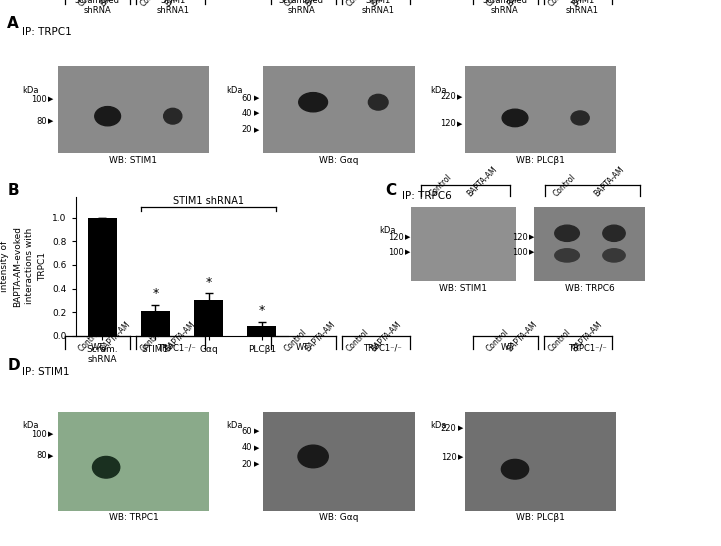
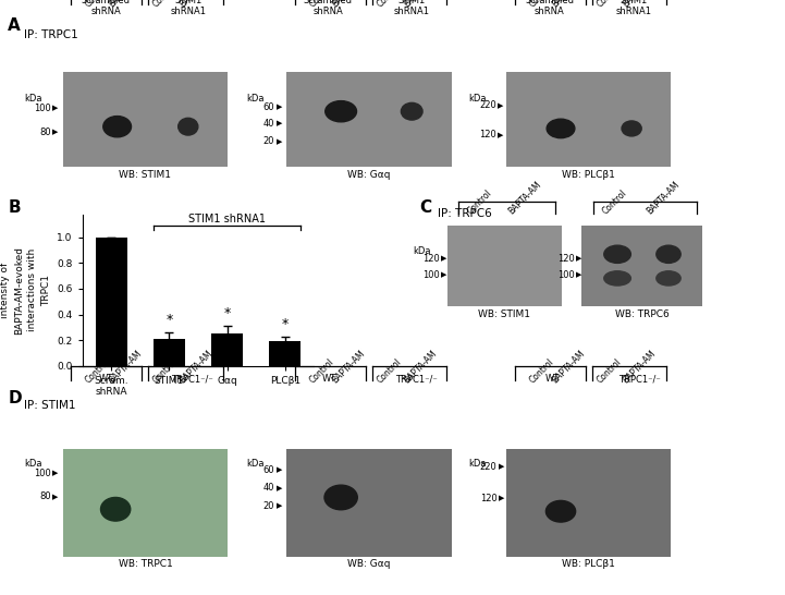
Gαq: 0.30 -> 0.25
PLCβ1: 0.08 -> 0.19
